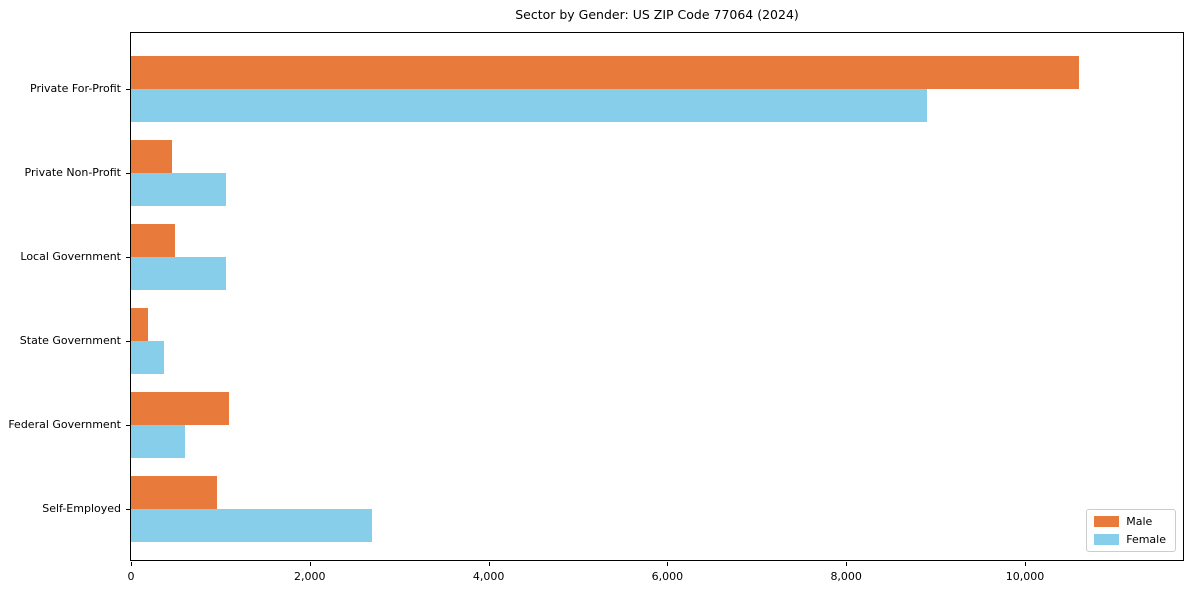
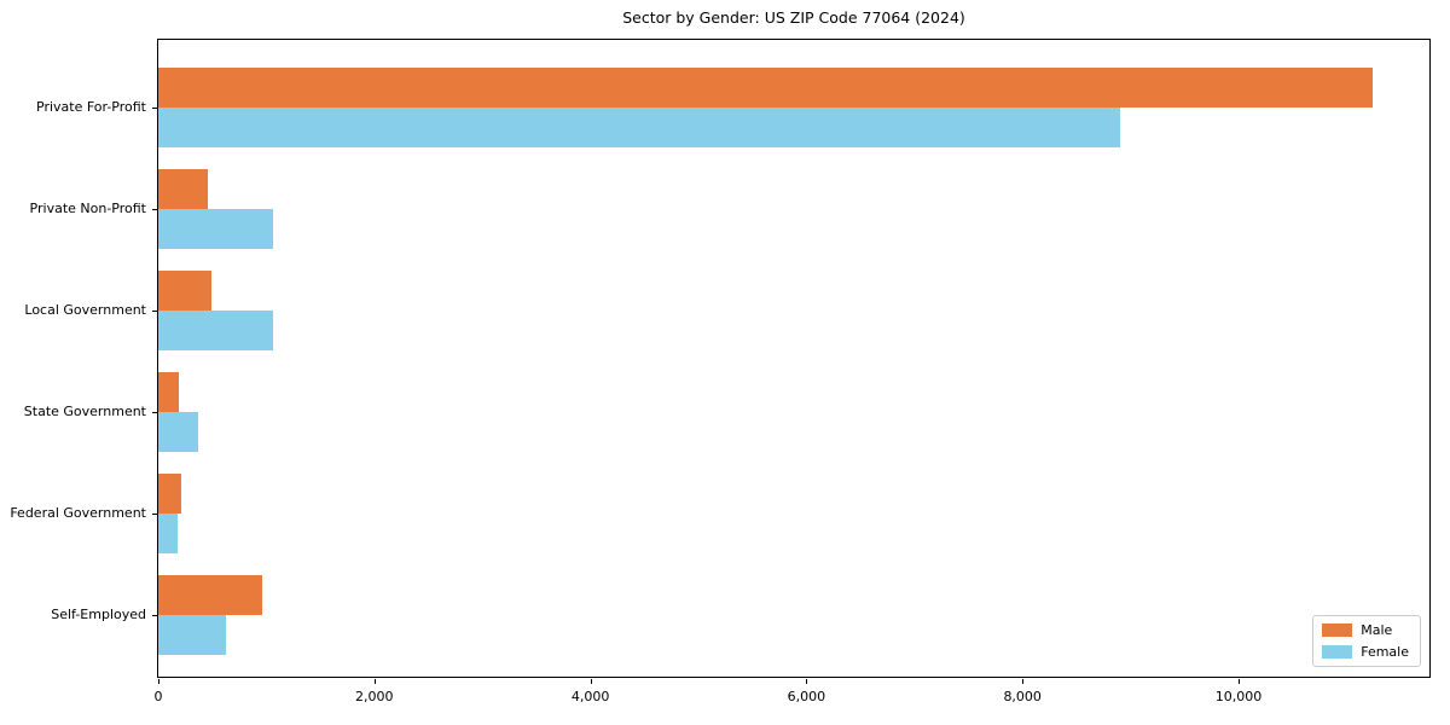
Male/Private For-Profit: 10600 -> 11200
Male/Federal Government: 1100 -> 200
Female/Federal Government: 600 -> 200
Female/Self-Employed: 2700 -> 600
